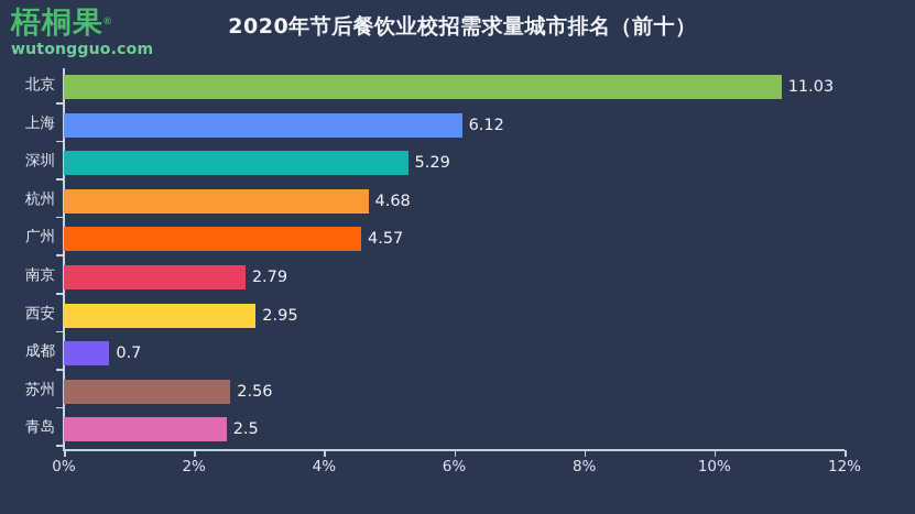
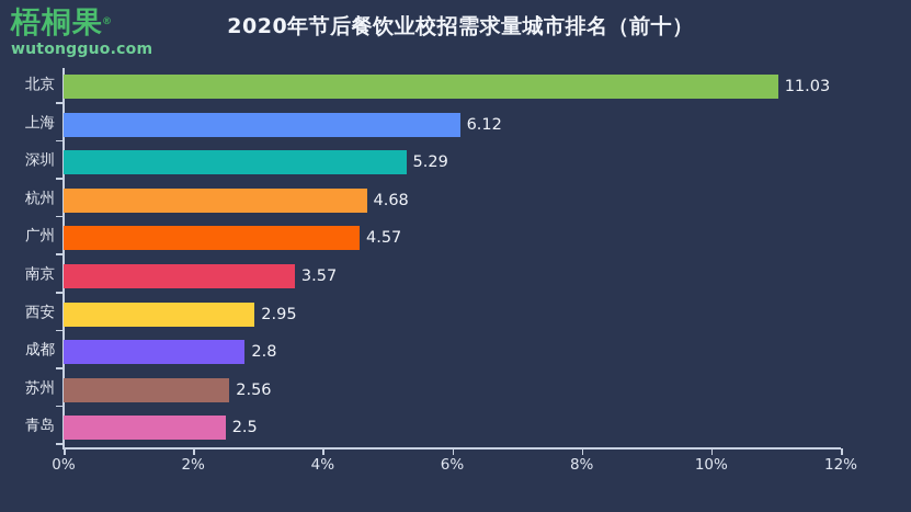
南京: 2.79 -> 3.57
成都: 0.7 -> 2.8
